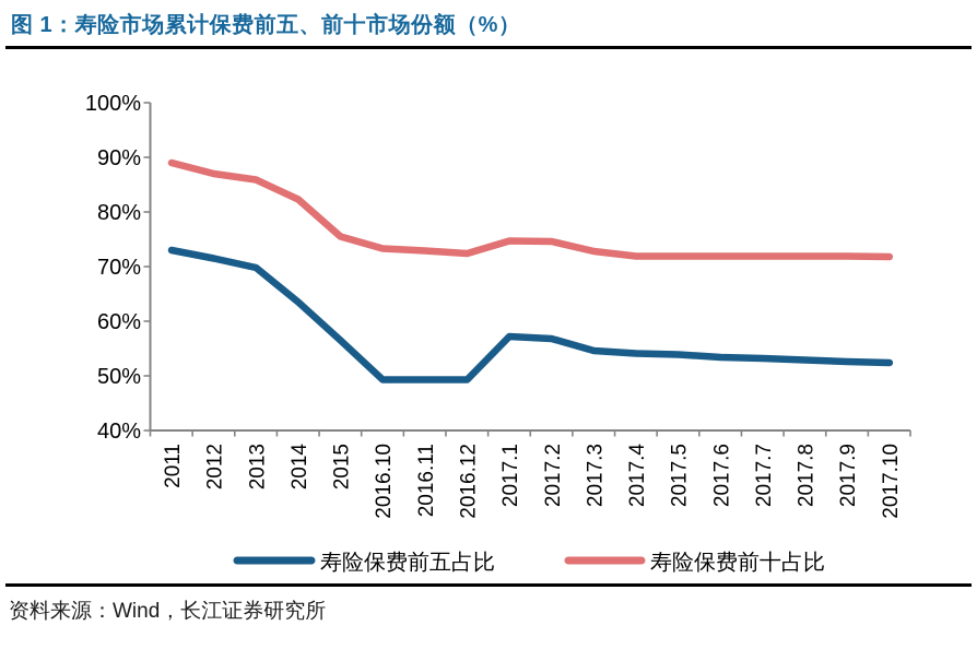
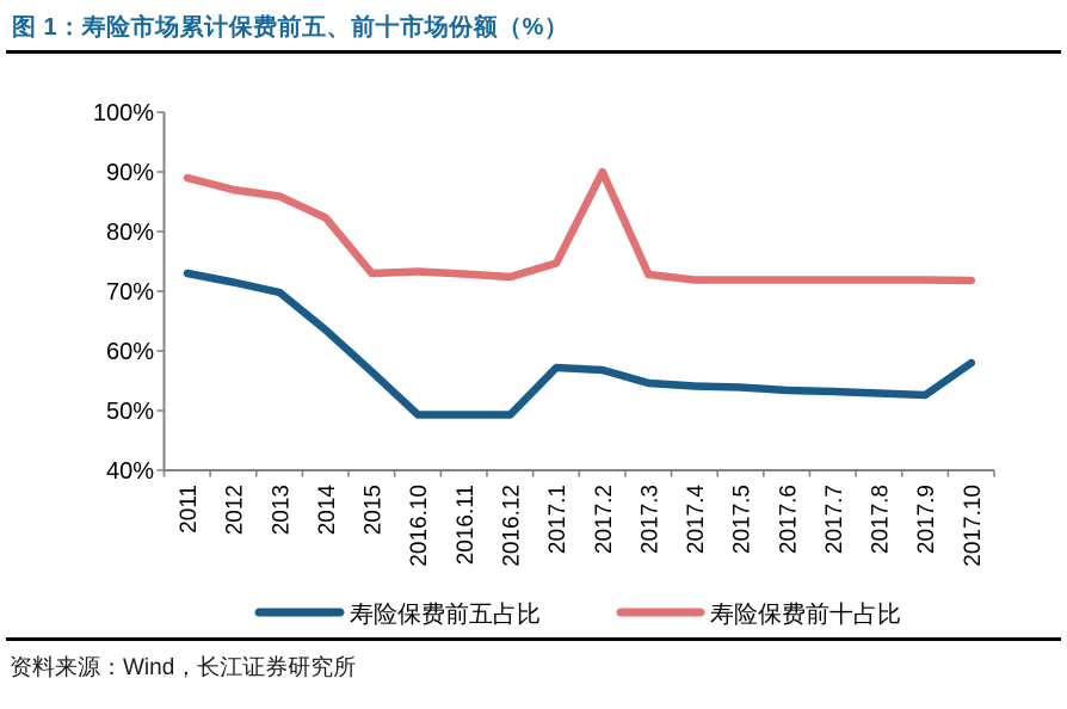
寿险保费前十占比/2015: 76% -> 73%
寿险保费前十占比/2017.2: 75% -> 90%
寿险保费前五占比/2017.10: 52% -> 58%
